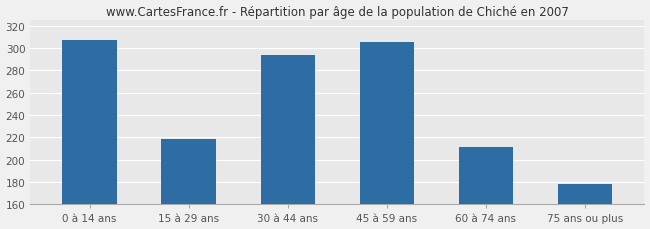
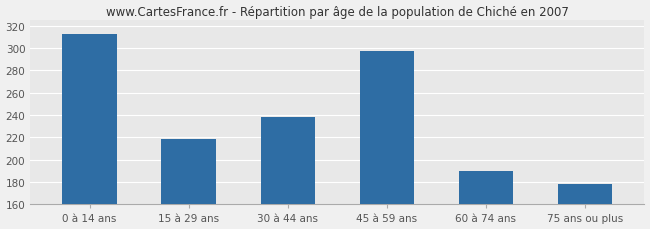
0 à 14 ans: 307 -> 313
30 à 44 ans: 294 -> 238
45 à 59 ans: 305 -> 297
60 à 74 ans: 211 -> 190
